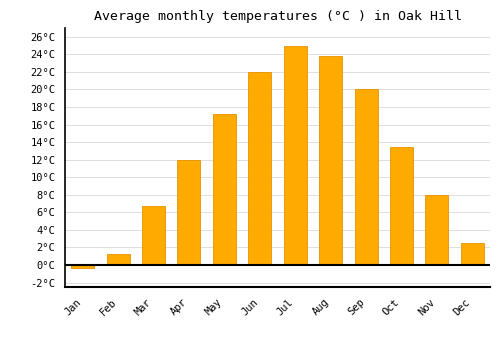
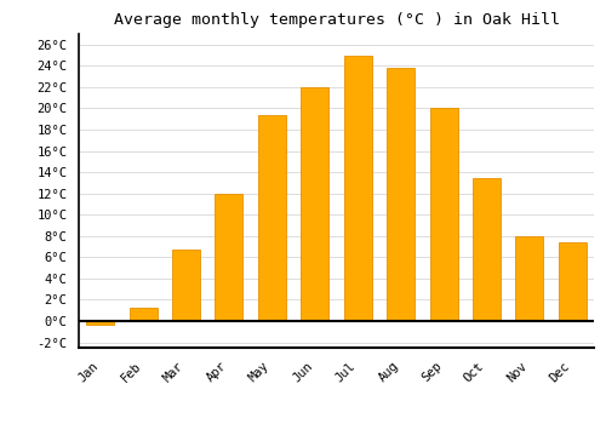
May: 17.2°C -> 19.4°C
Dec: 2.5°C -> 7.4°C
